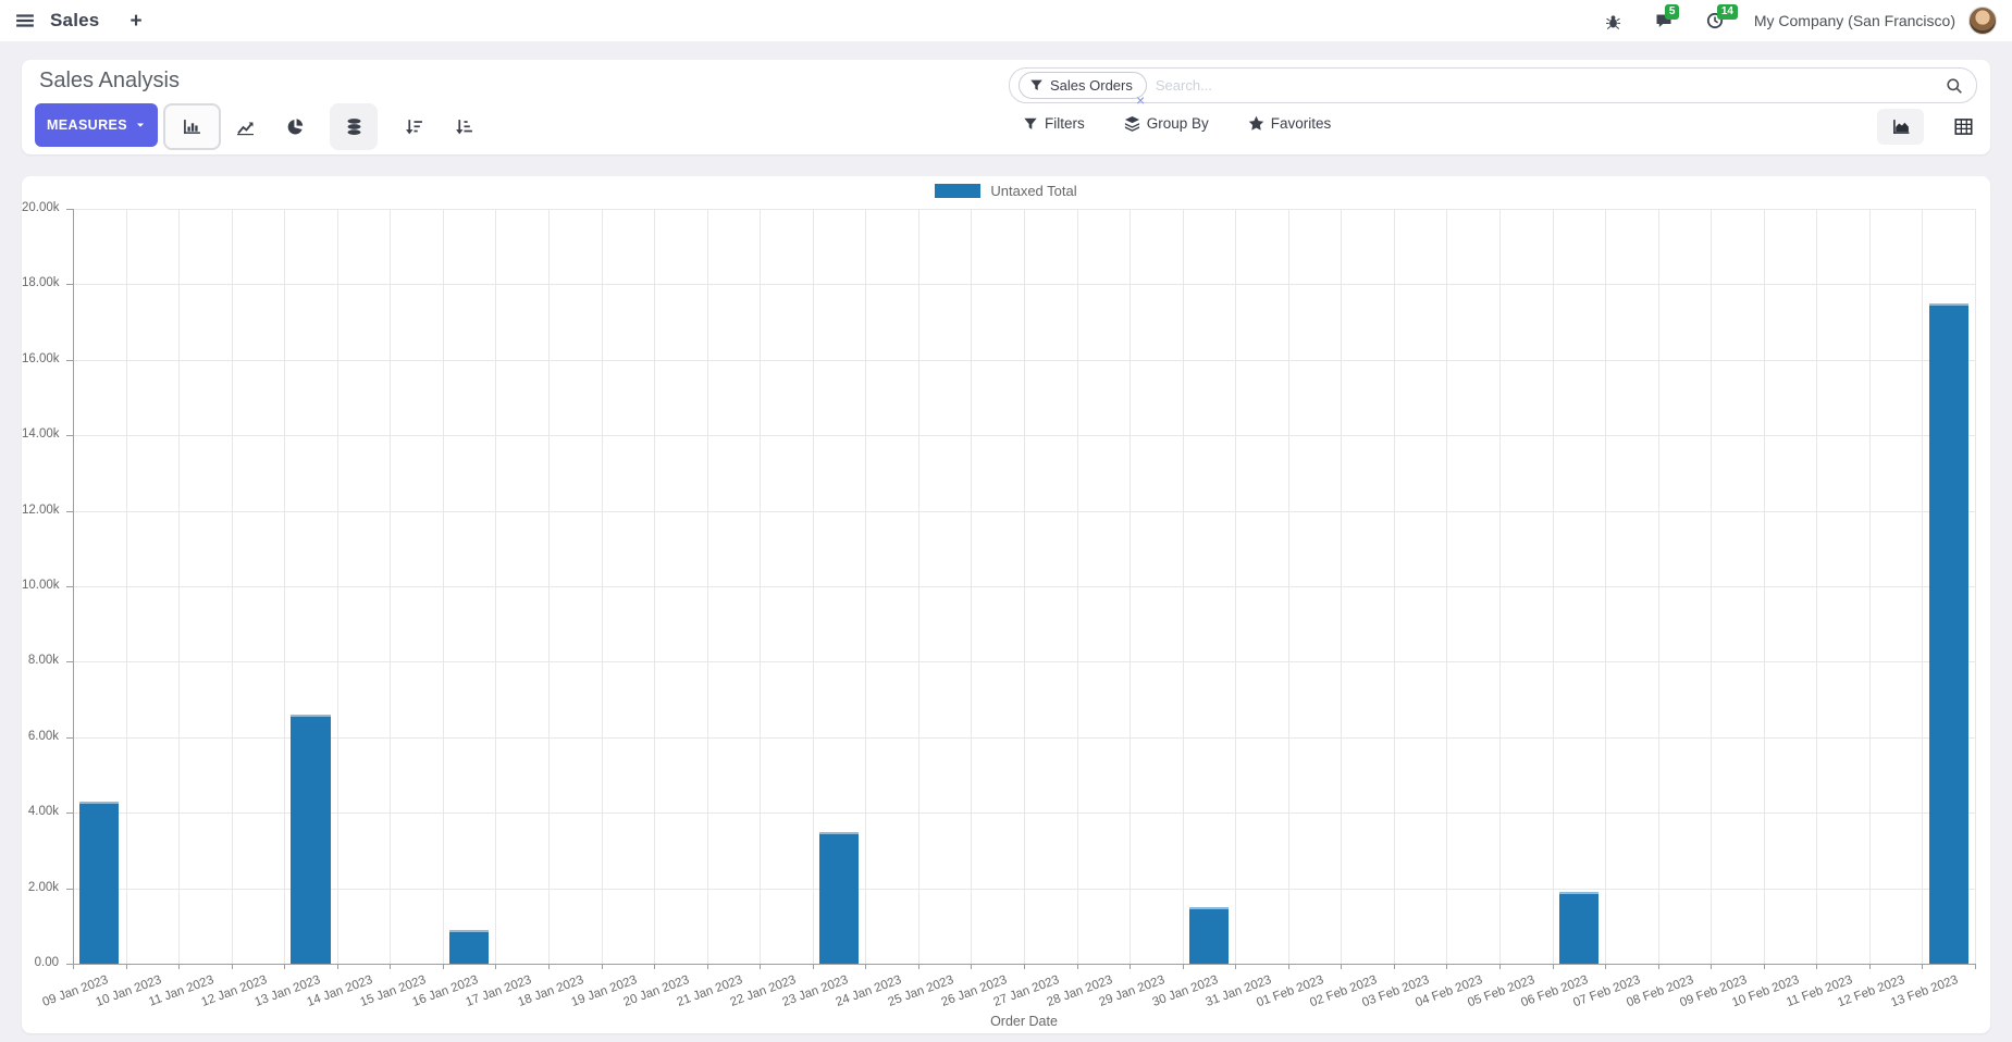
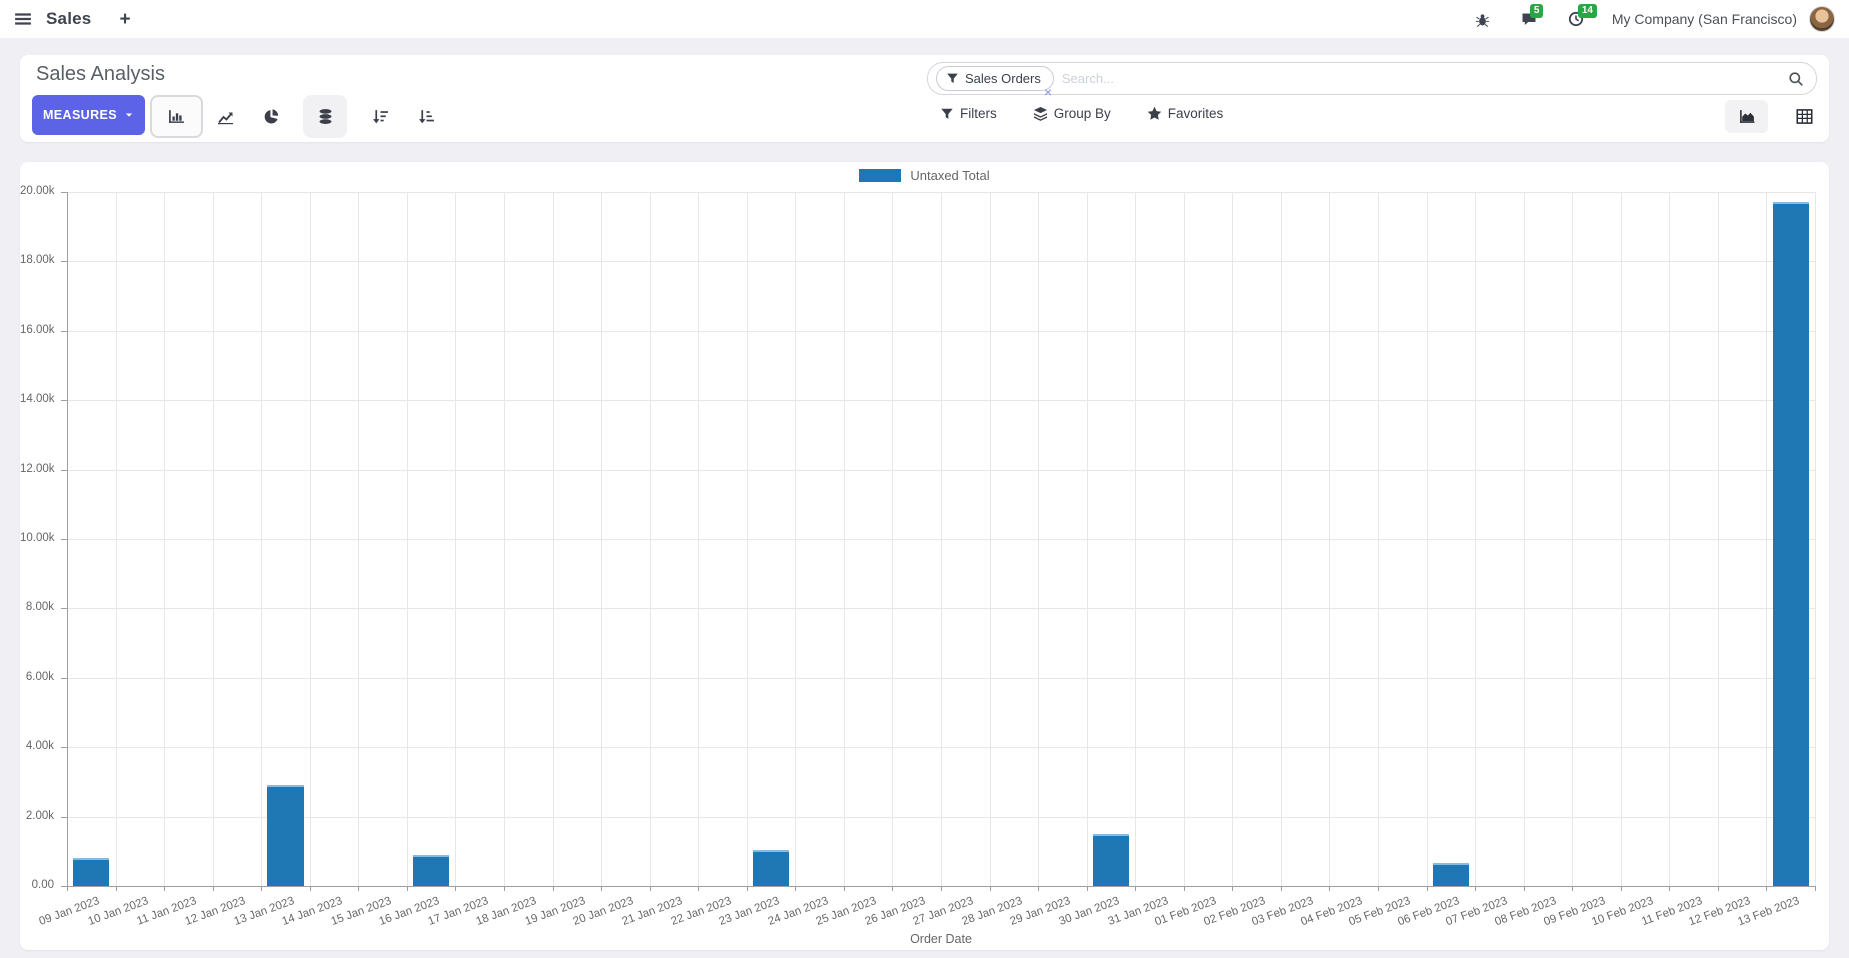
09 Jan 2023: 4.3k -> 0.8k
13 Jan 2023: 6.6k -> 2.9k
23 Jan 2023: 3.5k -> 1.0k
06 Feb 2023: 1.9k -> 0.6k
13 Feb 2023: 17.5k -> 19.7k
